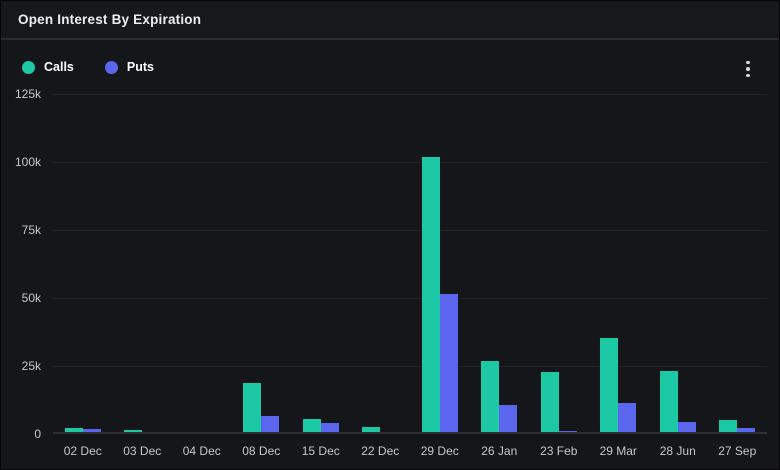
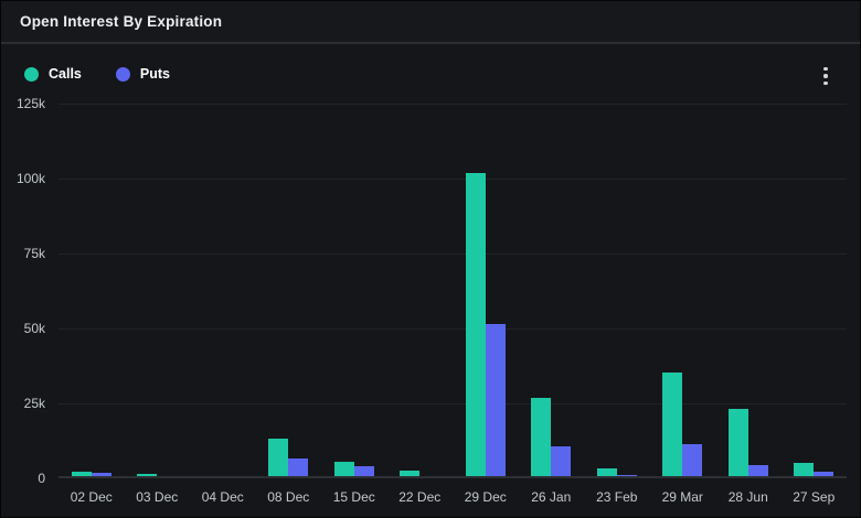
Calls/08 Dec: 18k -> 12k
Calls/23 Feb: 22k -> 3k
